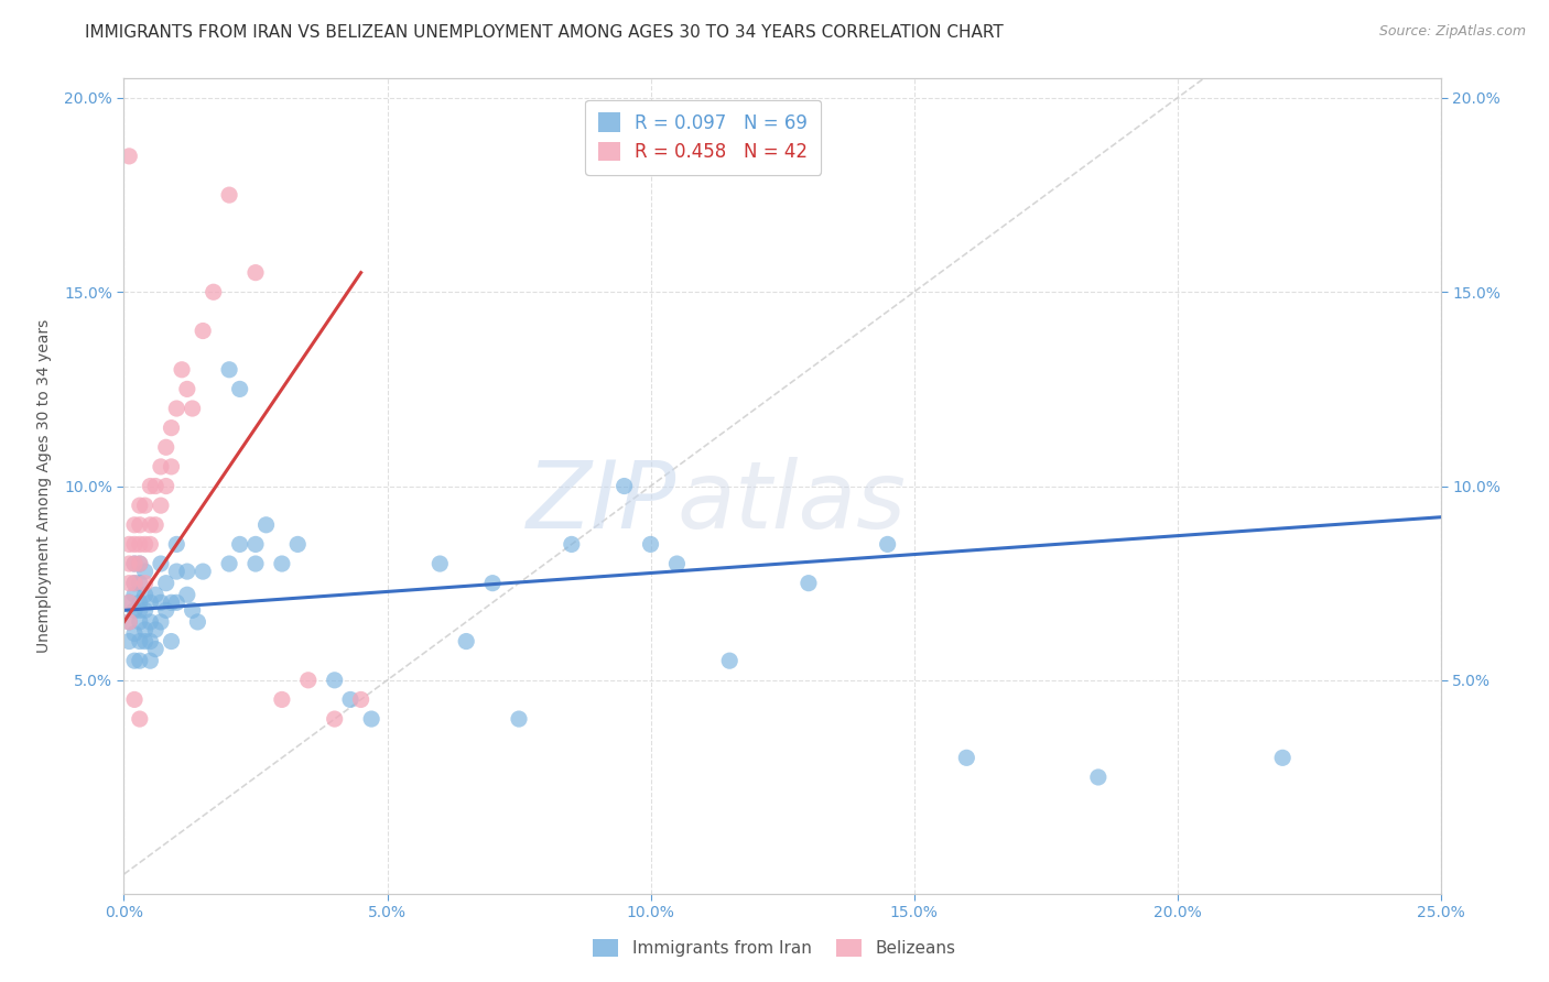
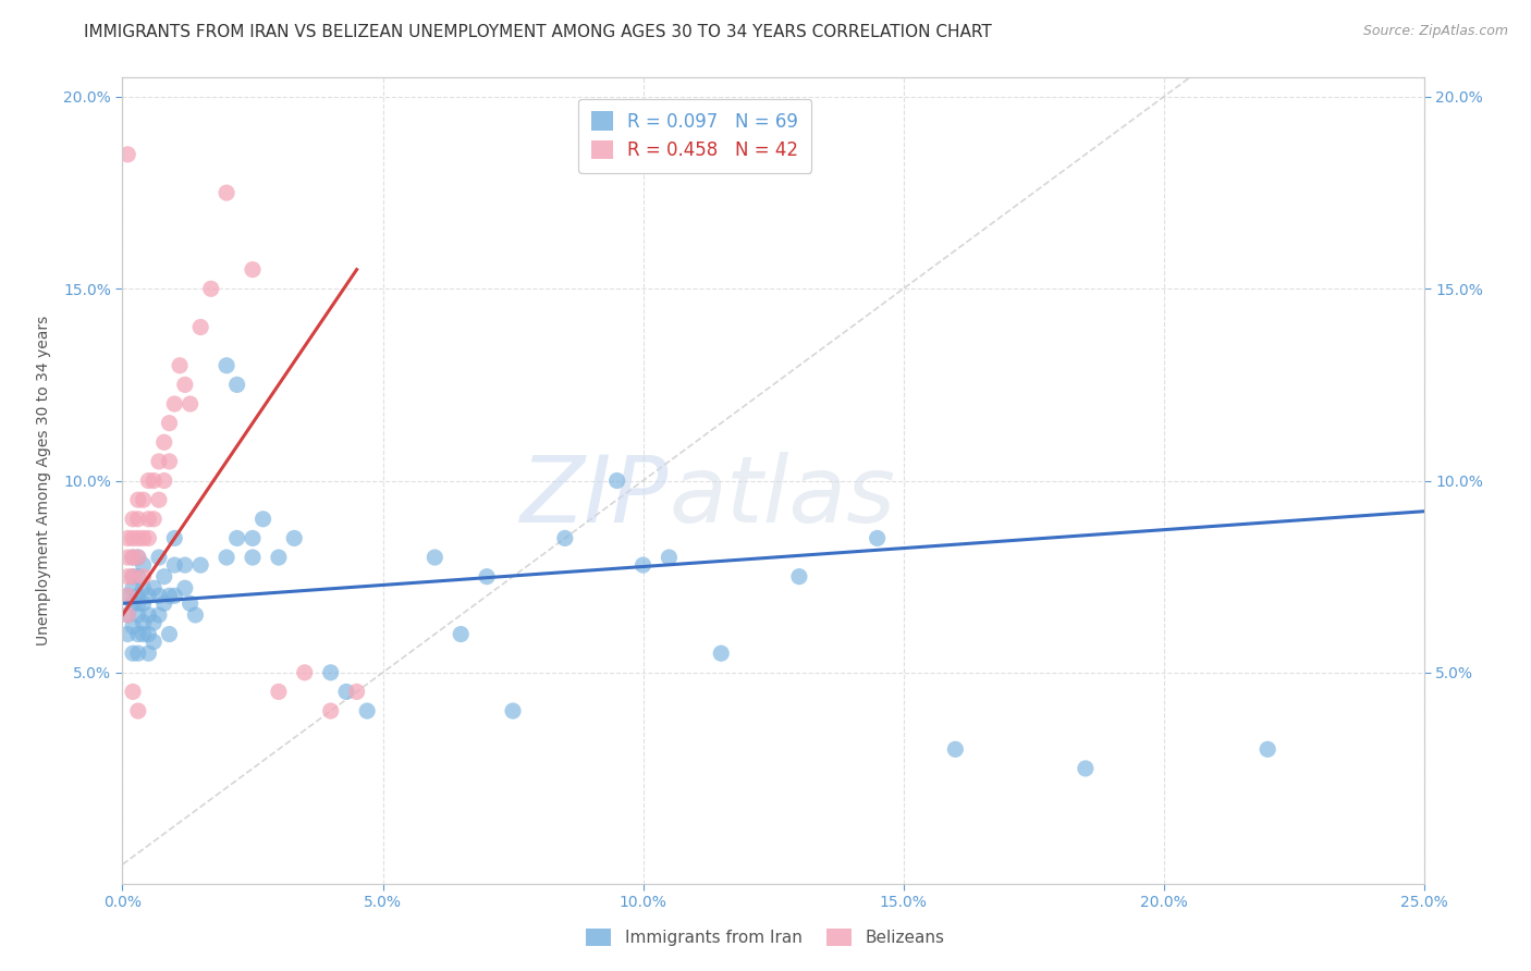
Immigrants from Iran/10.0%: 8.5% -> 7.8%
